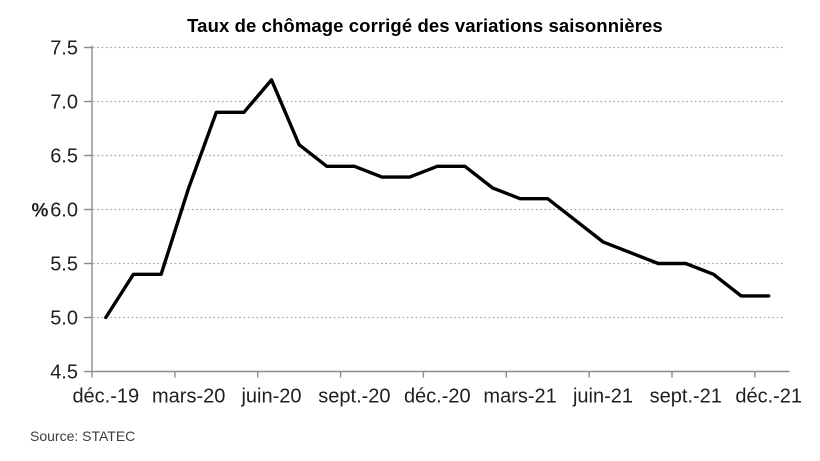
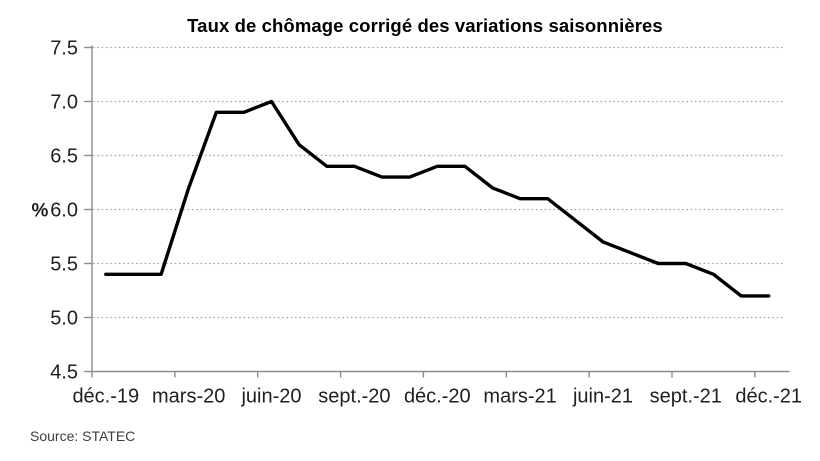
déc.-19: 5.0 -> 5.4
juin-20: 7.2 -> 7.0
